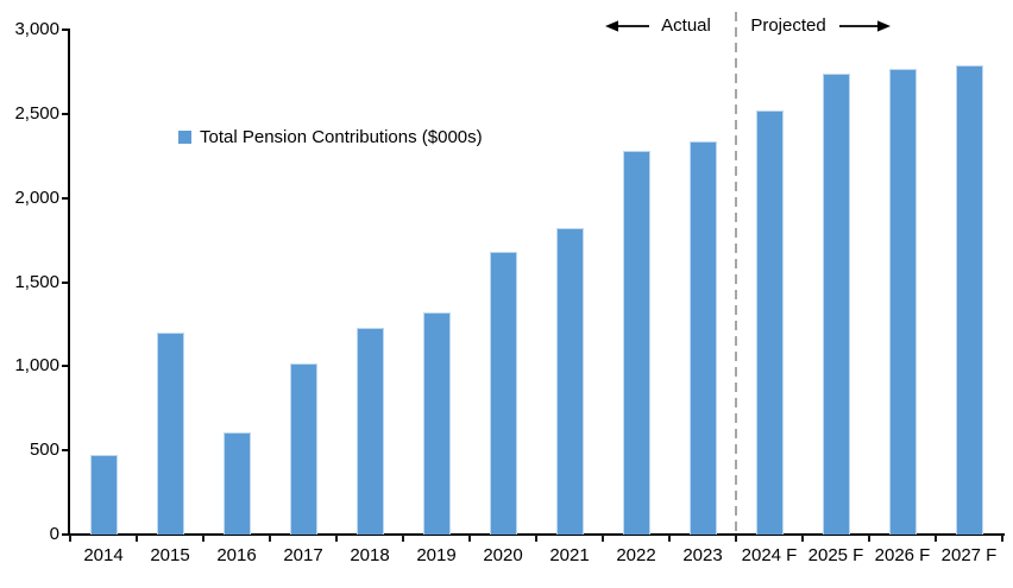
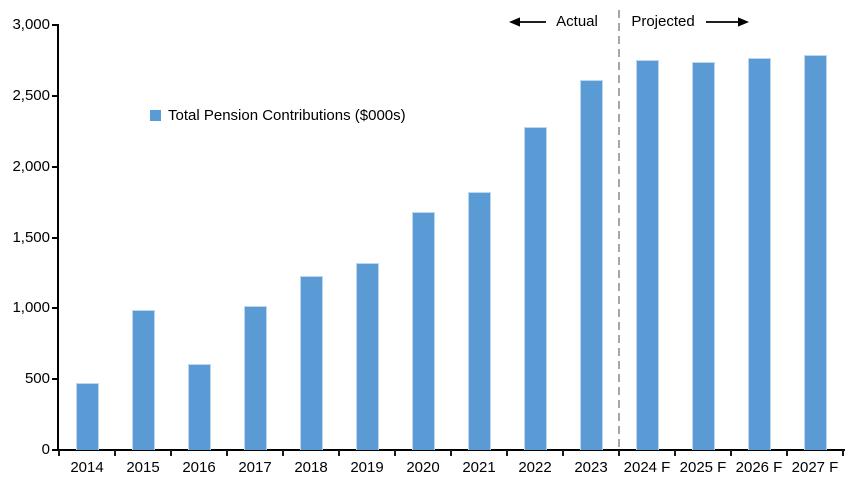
2015: 1200 -> 990
2023: 2340 -> 2610
2024 F: 2520 -> 2750
